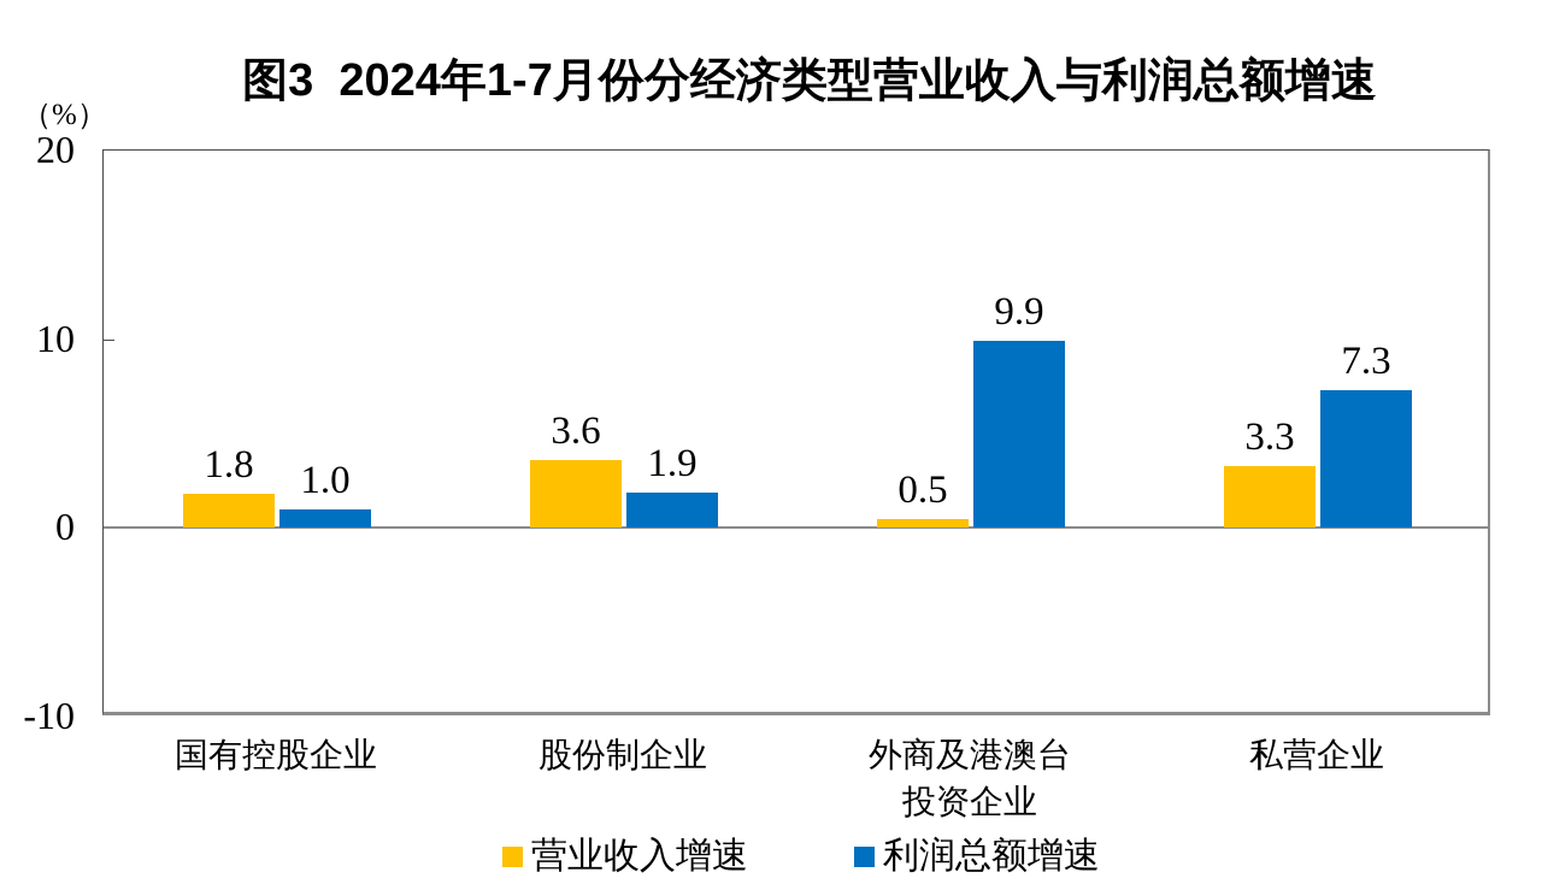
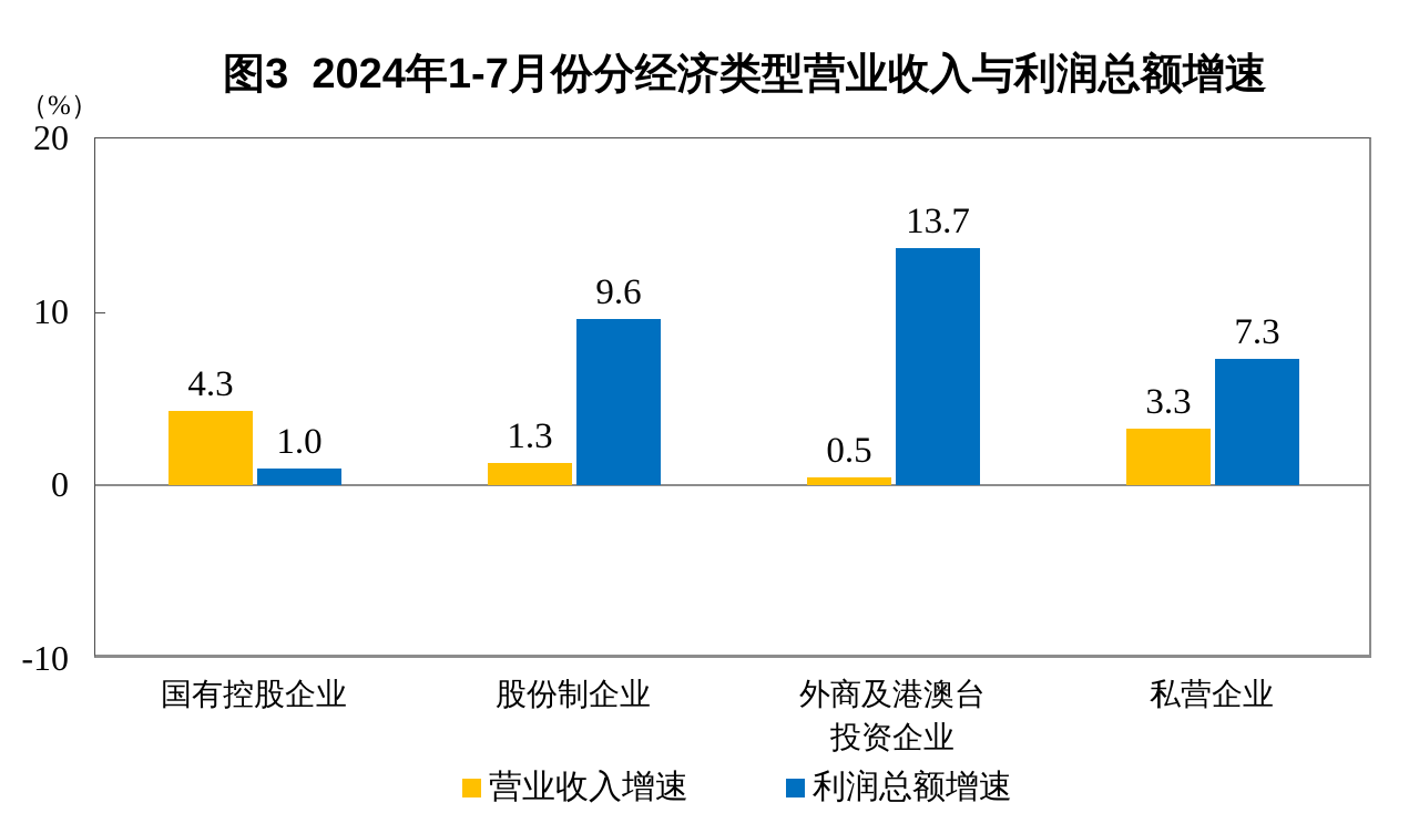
营业收入增速/国有控股企业: 1.8 -> 4.3
营业收入增速/股份制企业: 3.6 -> 1.3
利润总额增速/股份制企业: 1.9 -> 9.6
利润总额增速/外商及港澳台 投资企业: 9.9 -> 13.7
